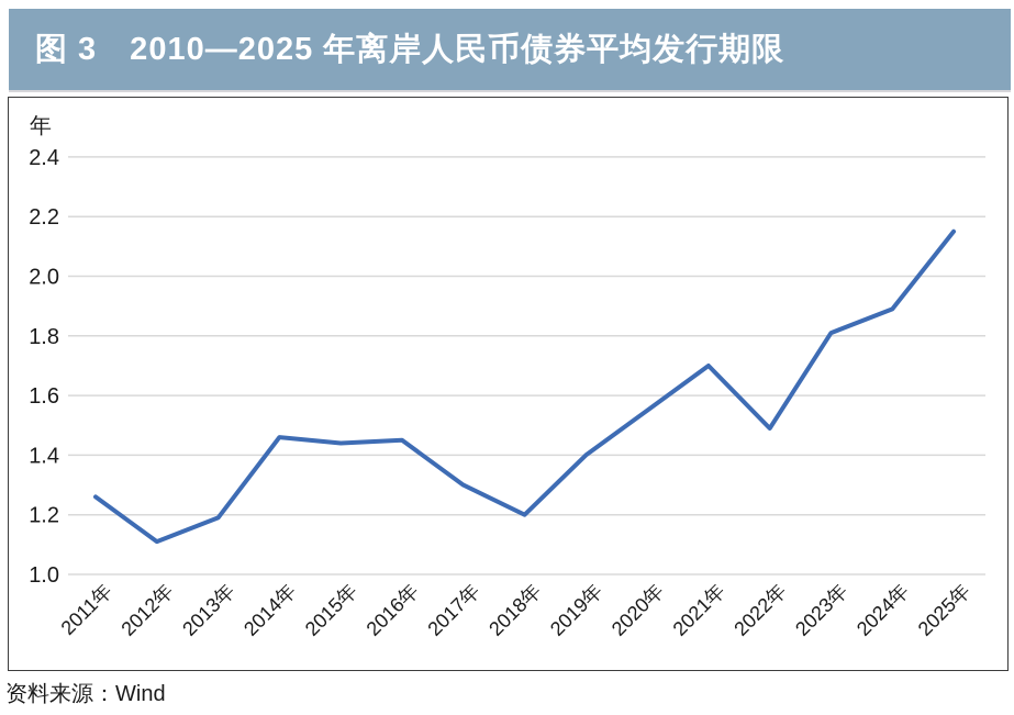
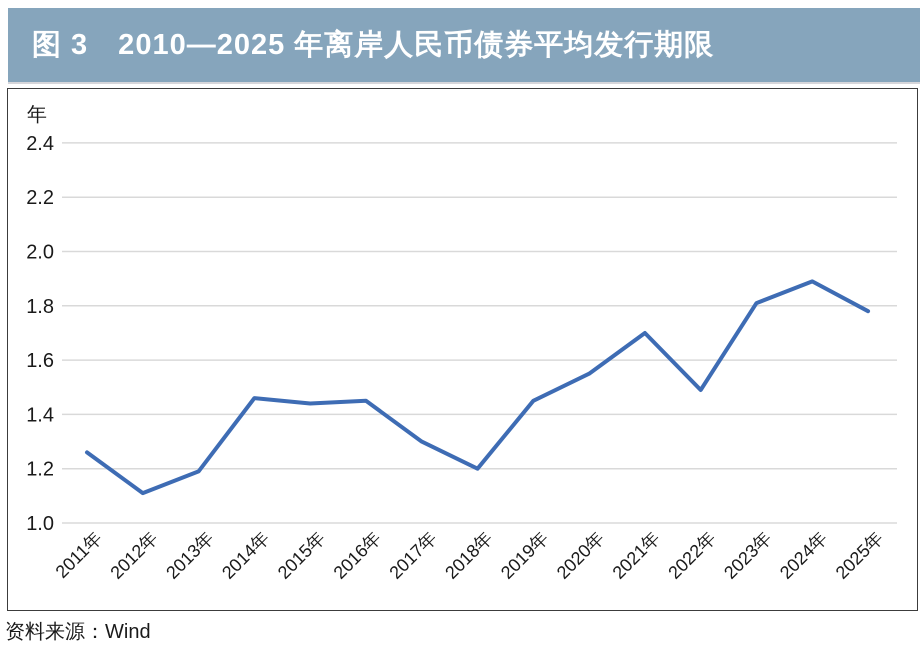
2019年: 1.40 -> 1.45
2025年: 2.15 -> 1.78
